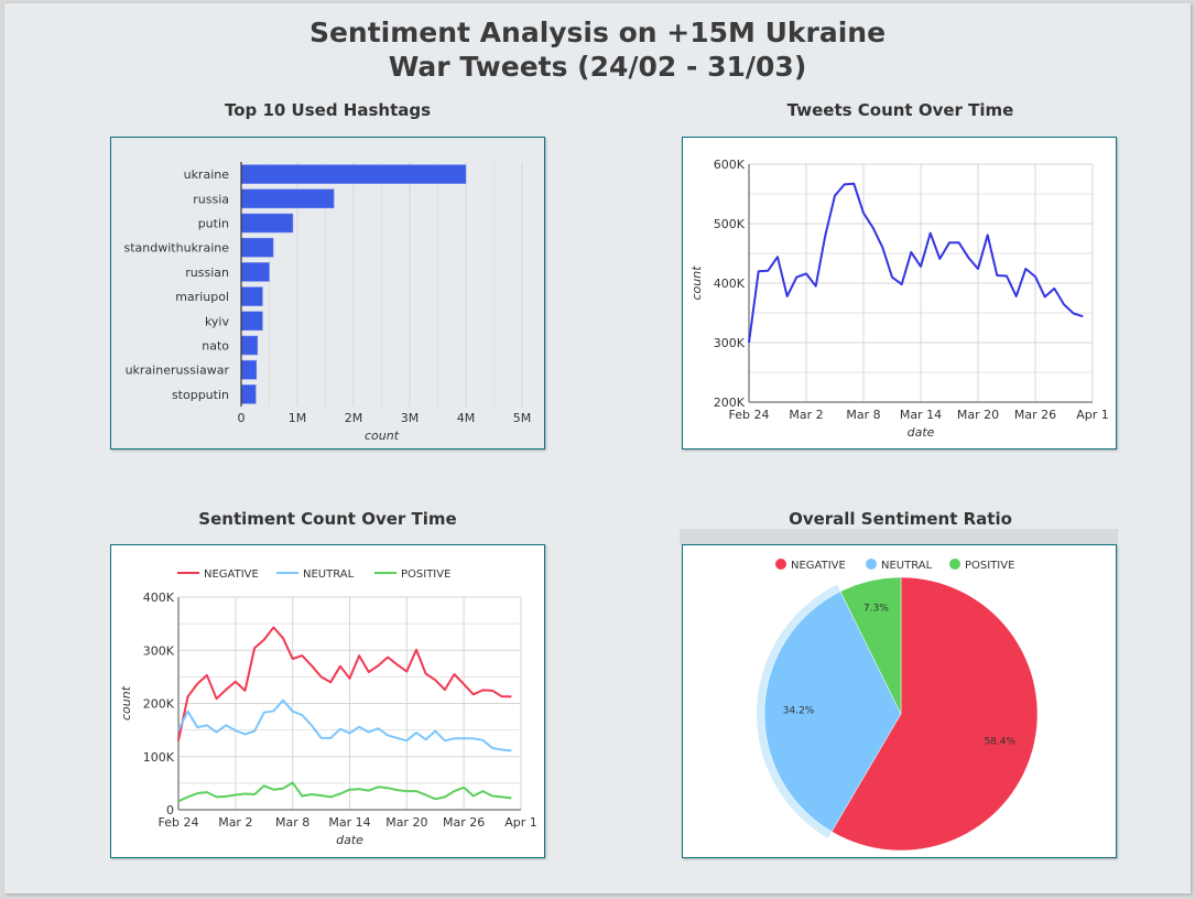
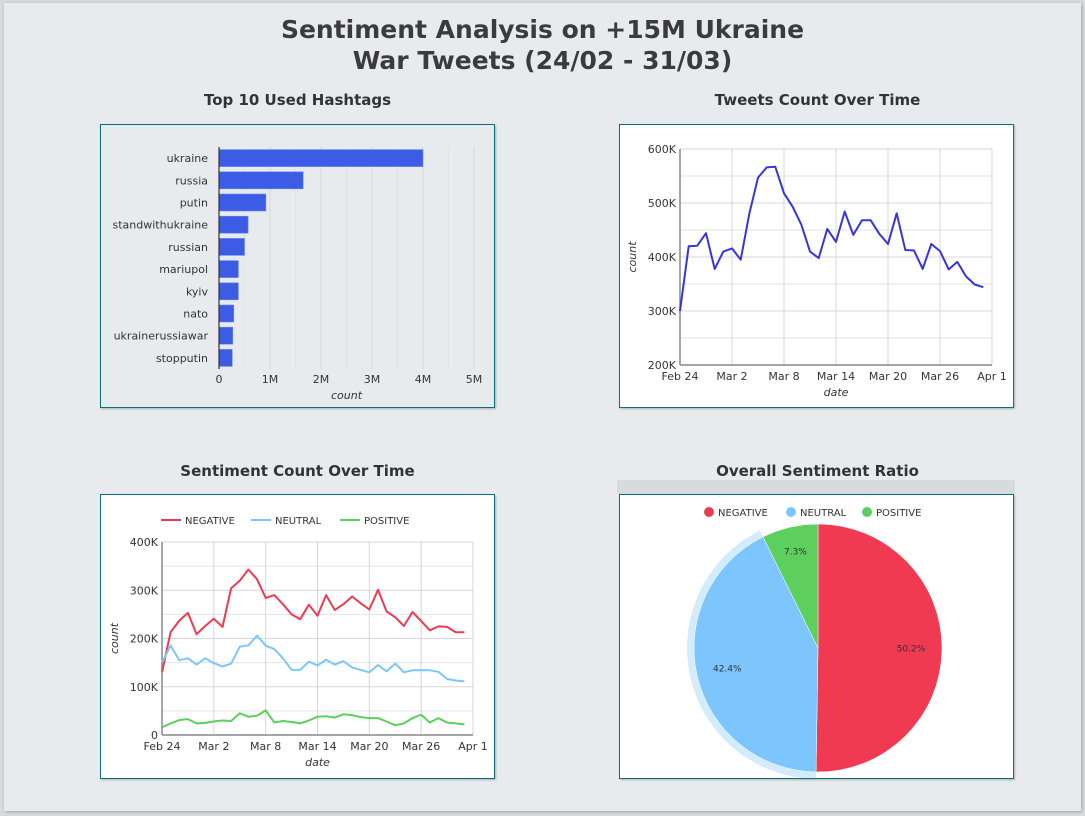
Overall Sentiment Ratio/NEGATIVE: 58.4% -> 50.2%
Overall Sentiment Ratio/NEUTRAL: 34.2% -> 42.4%
